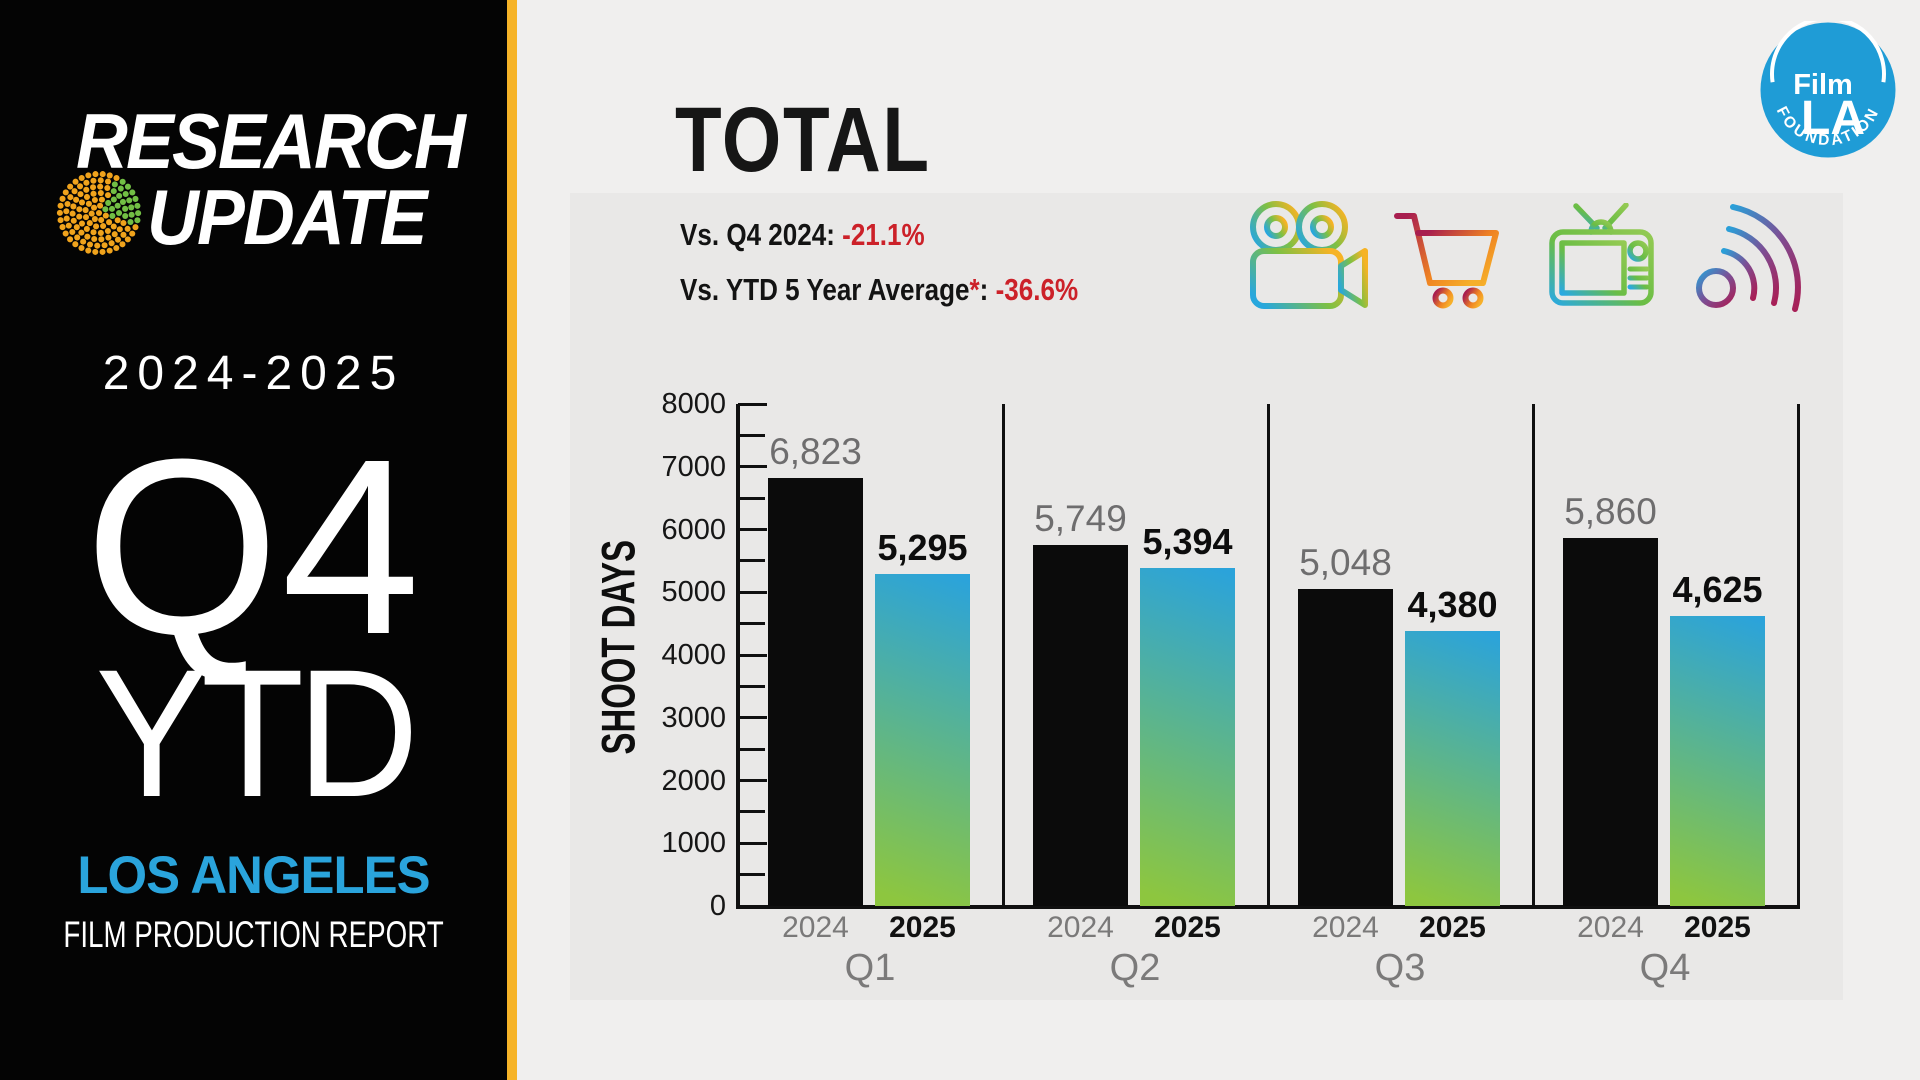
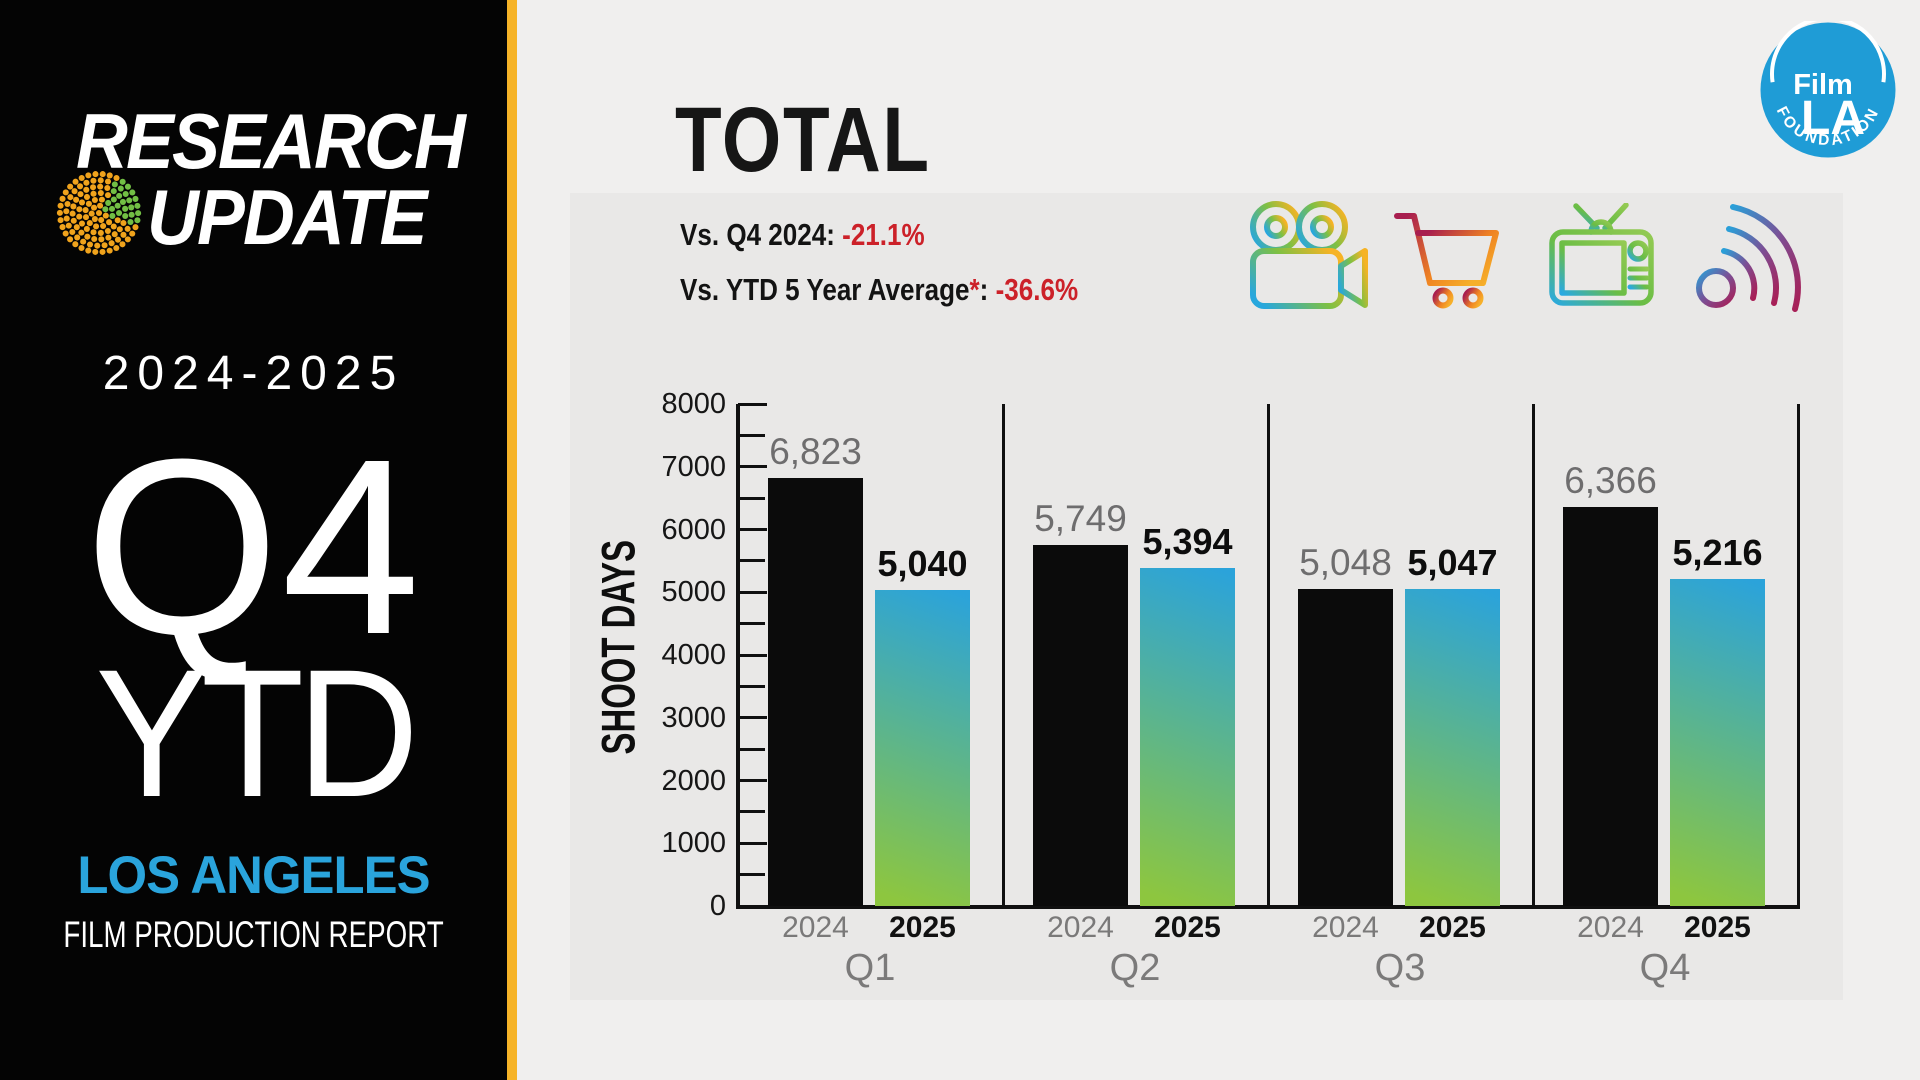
2025/Q1: 5,295 -> 5,040
2025/Q3: 4,380 -> 5,047
2024/Q4: 5,860 -> 6,366
2025/Q4: 4,625 -> 5,216
